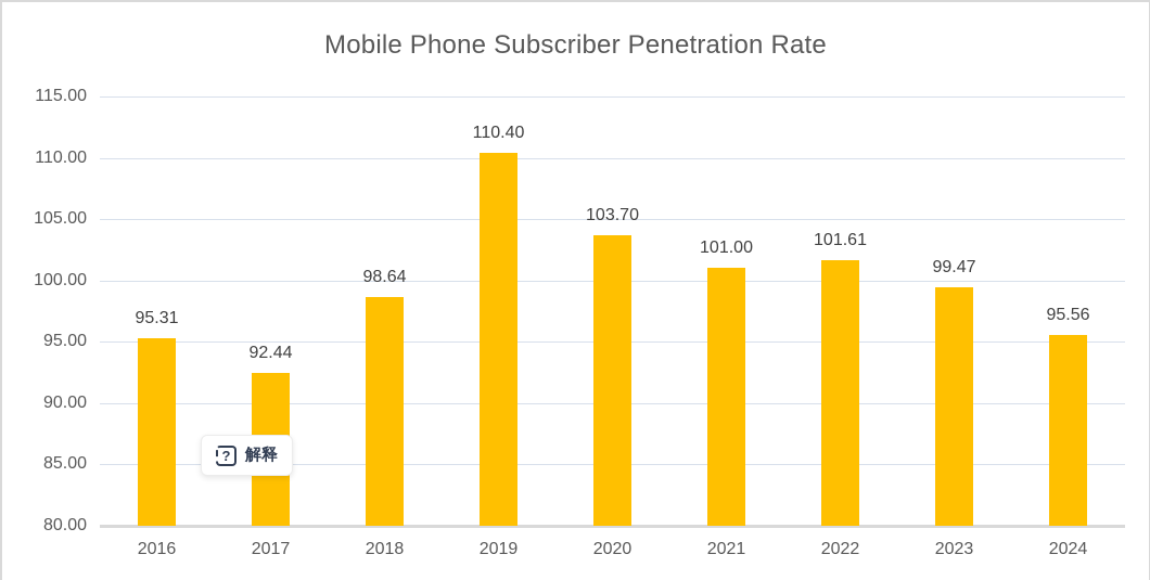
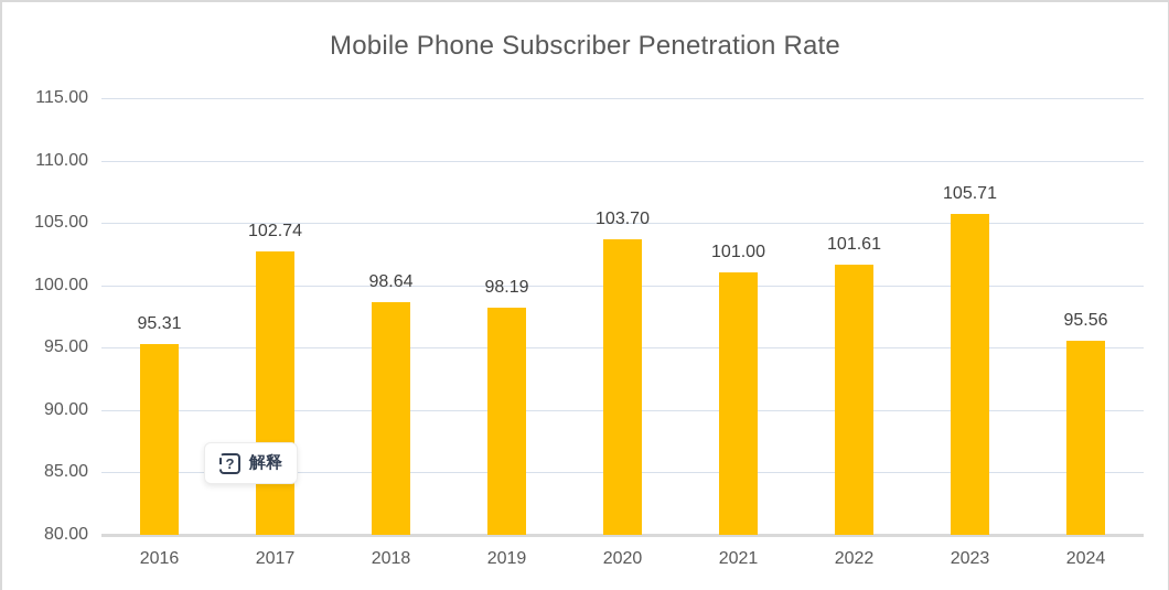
2017: 92.44 -> 102.74
2019: 110.40 -> 98.19
2023: 99.47 -> 105.71
